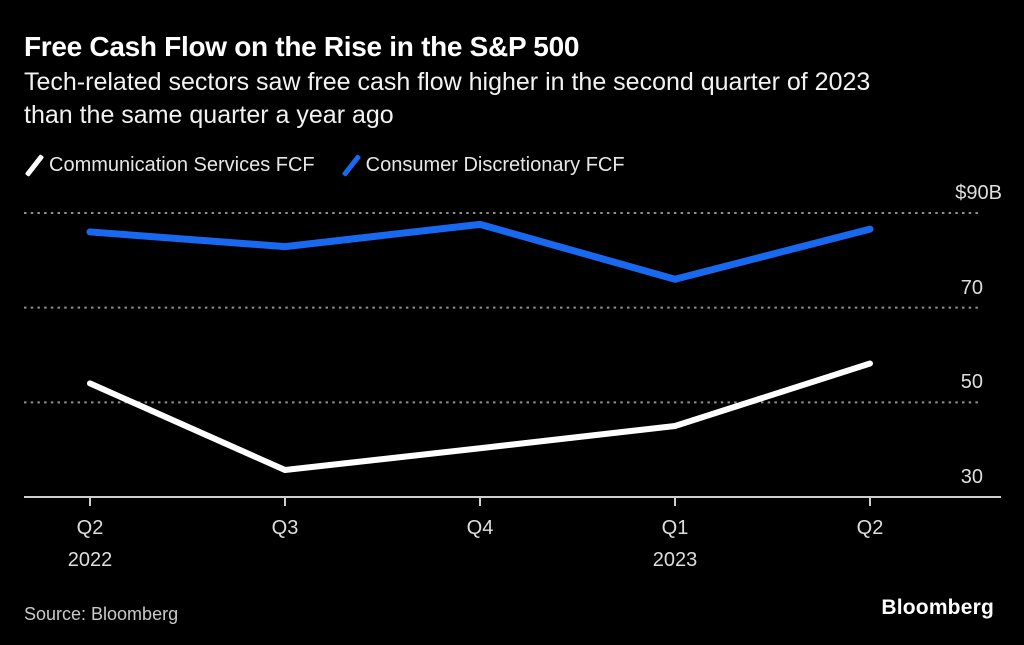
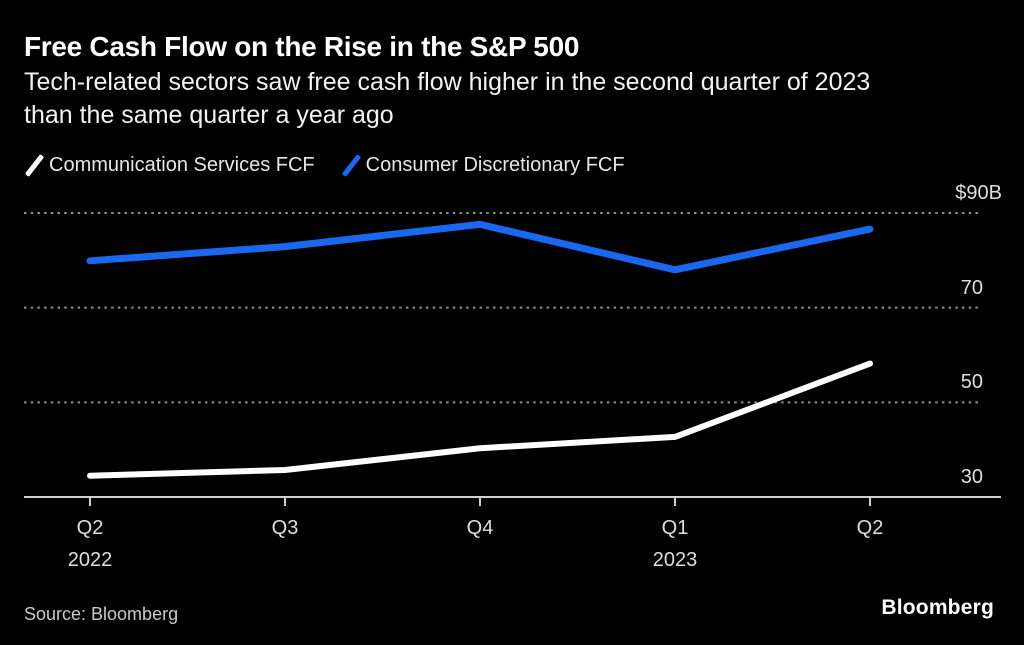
Communication Services FCF/Q2 2022: 54 -> 34
Consumer Discretionary FCF/Q2 2022: 86 -> 80
Communication Services FCF/Q1 2023: 45 -> 43
Consumer Discretionary FCF/Q1 2023: 76 -> 78
